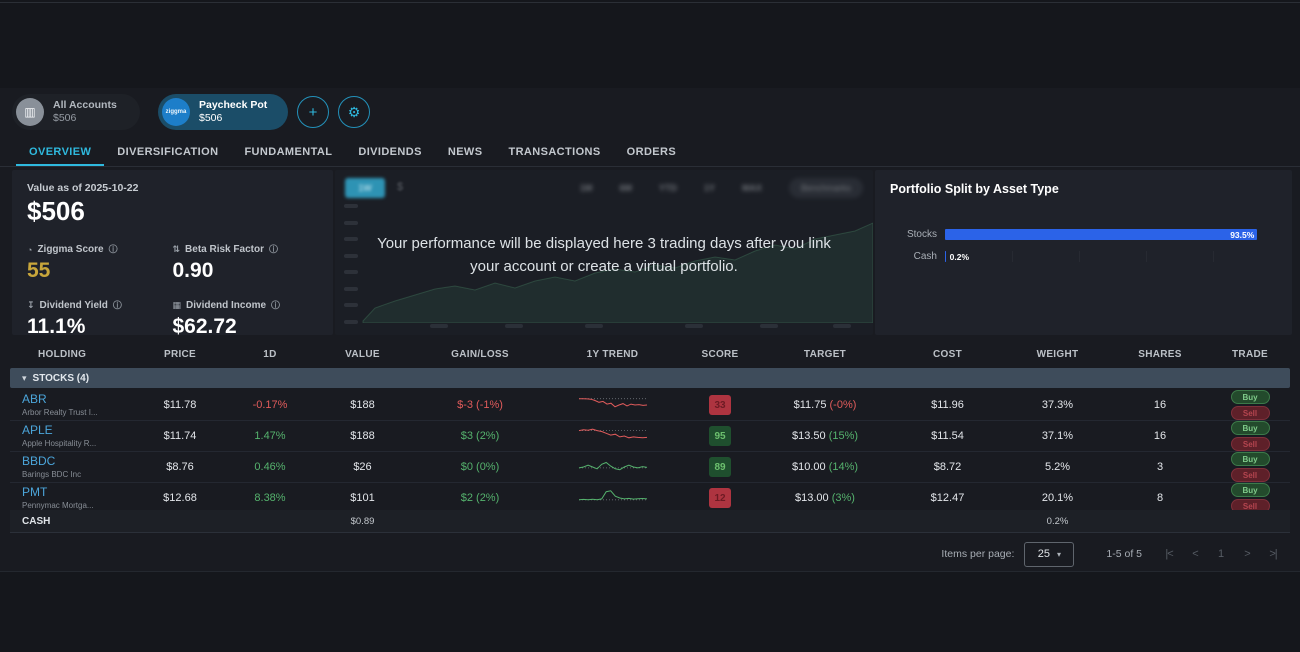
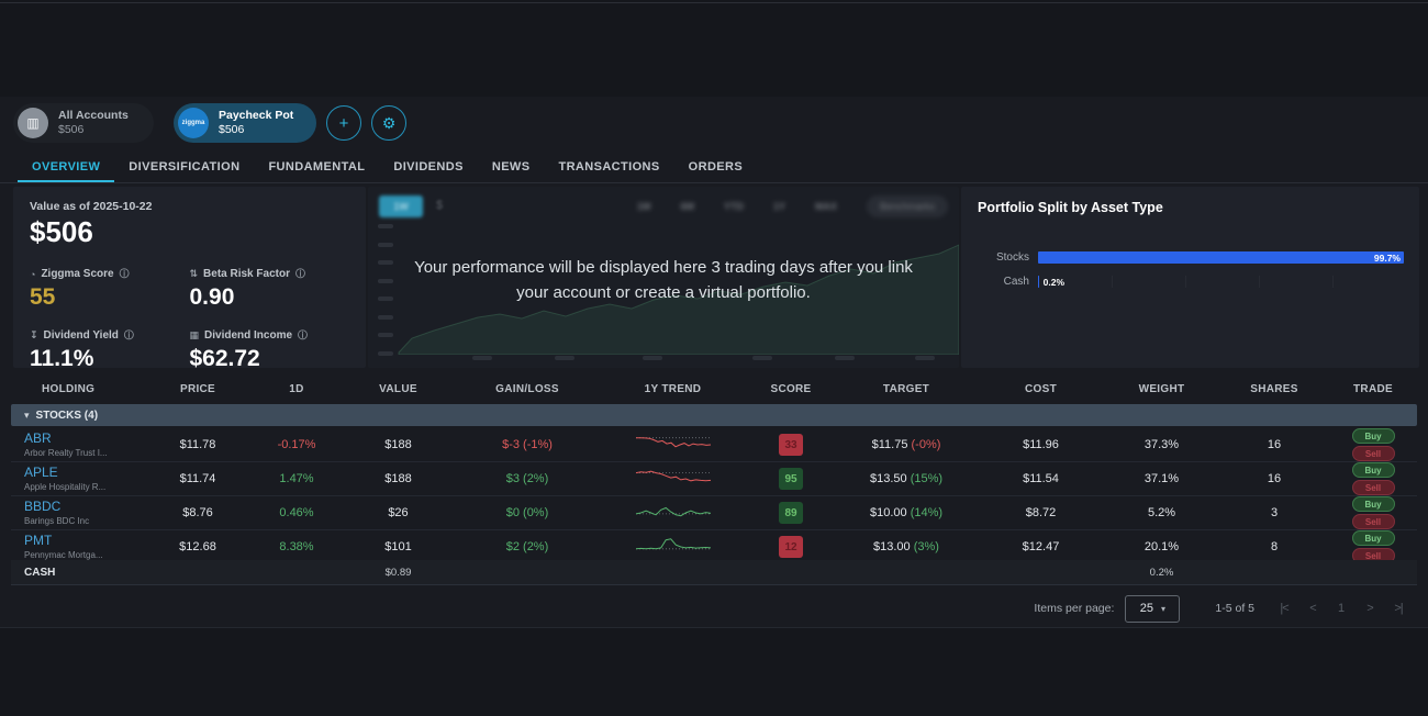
Stocks: 93.5% -> 99.7%
